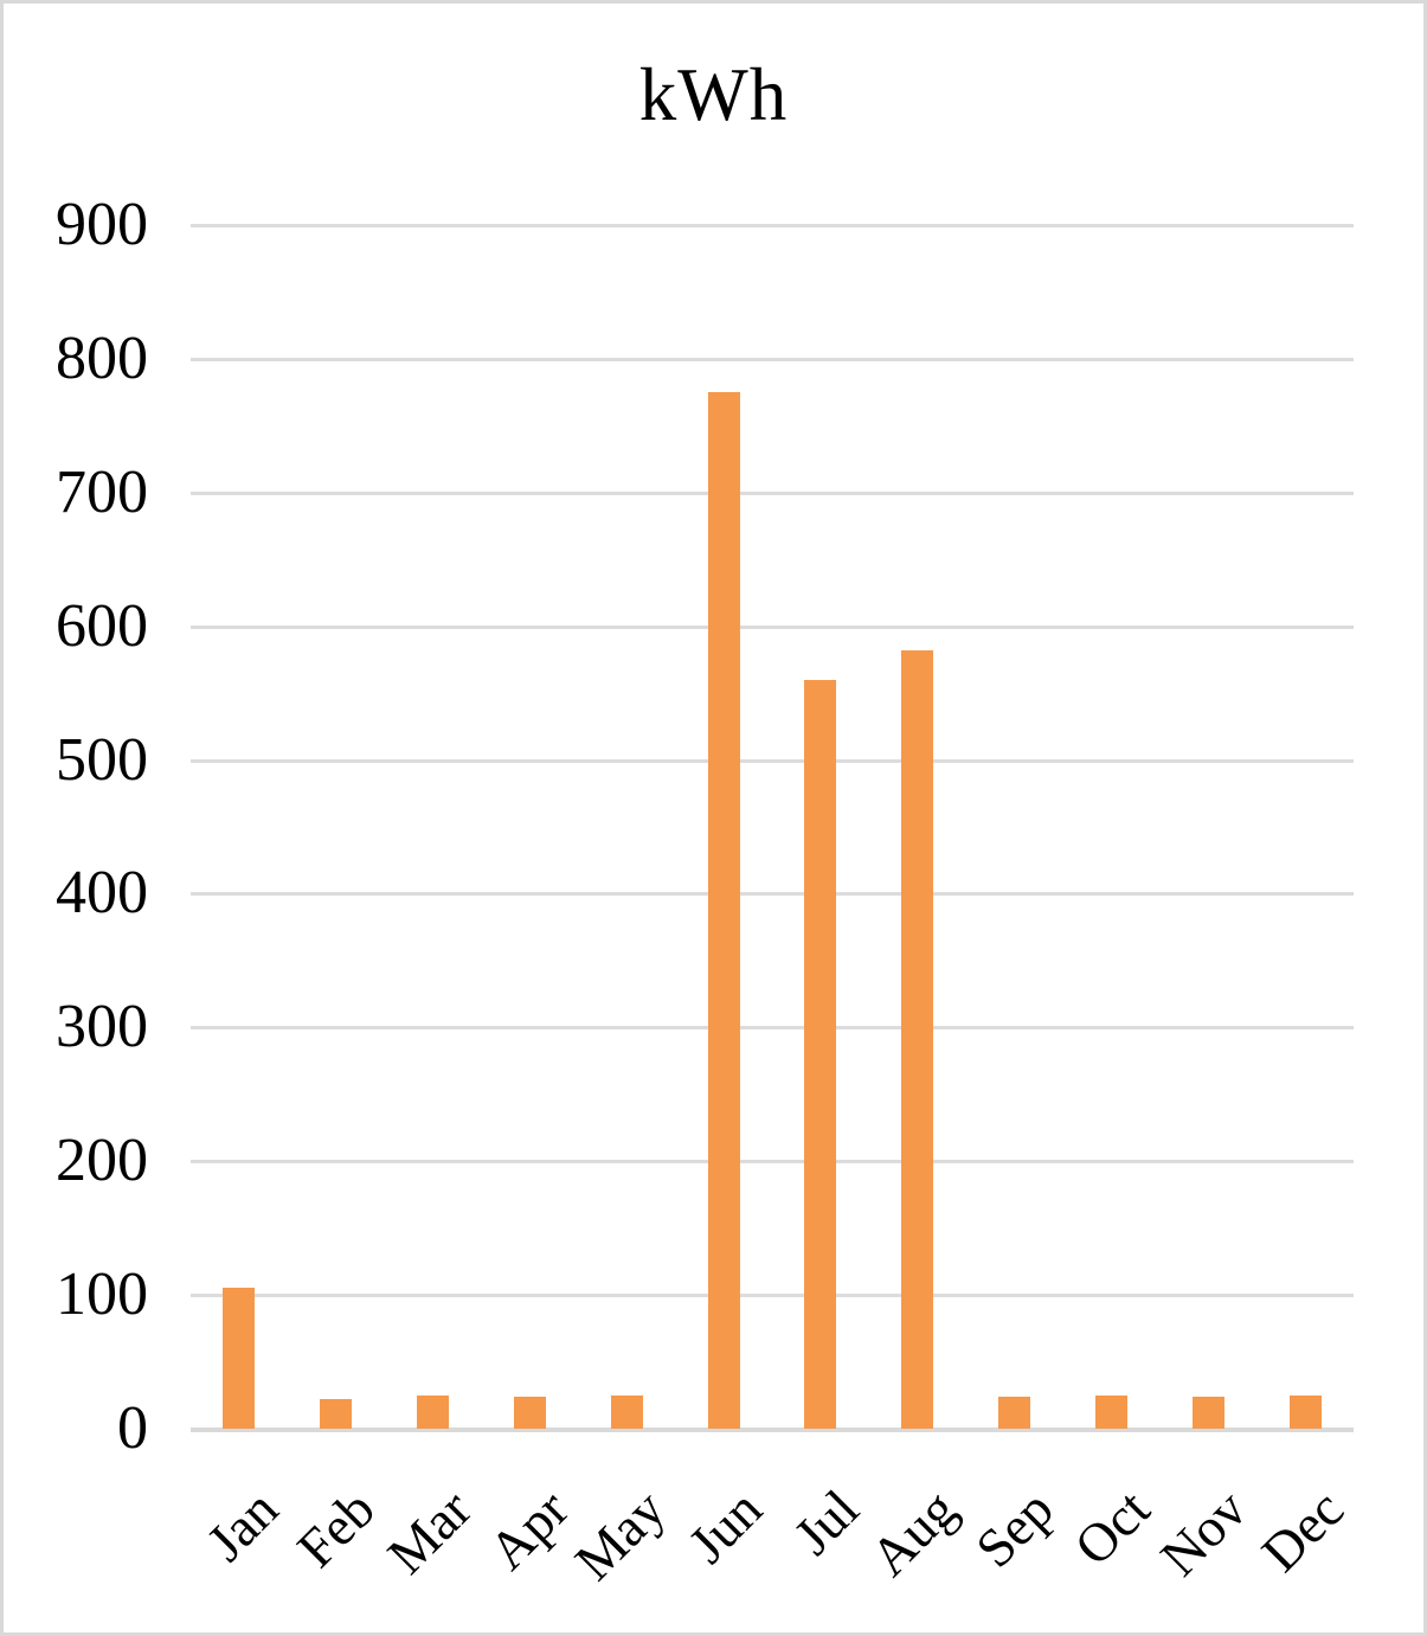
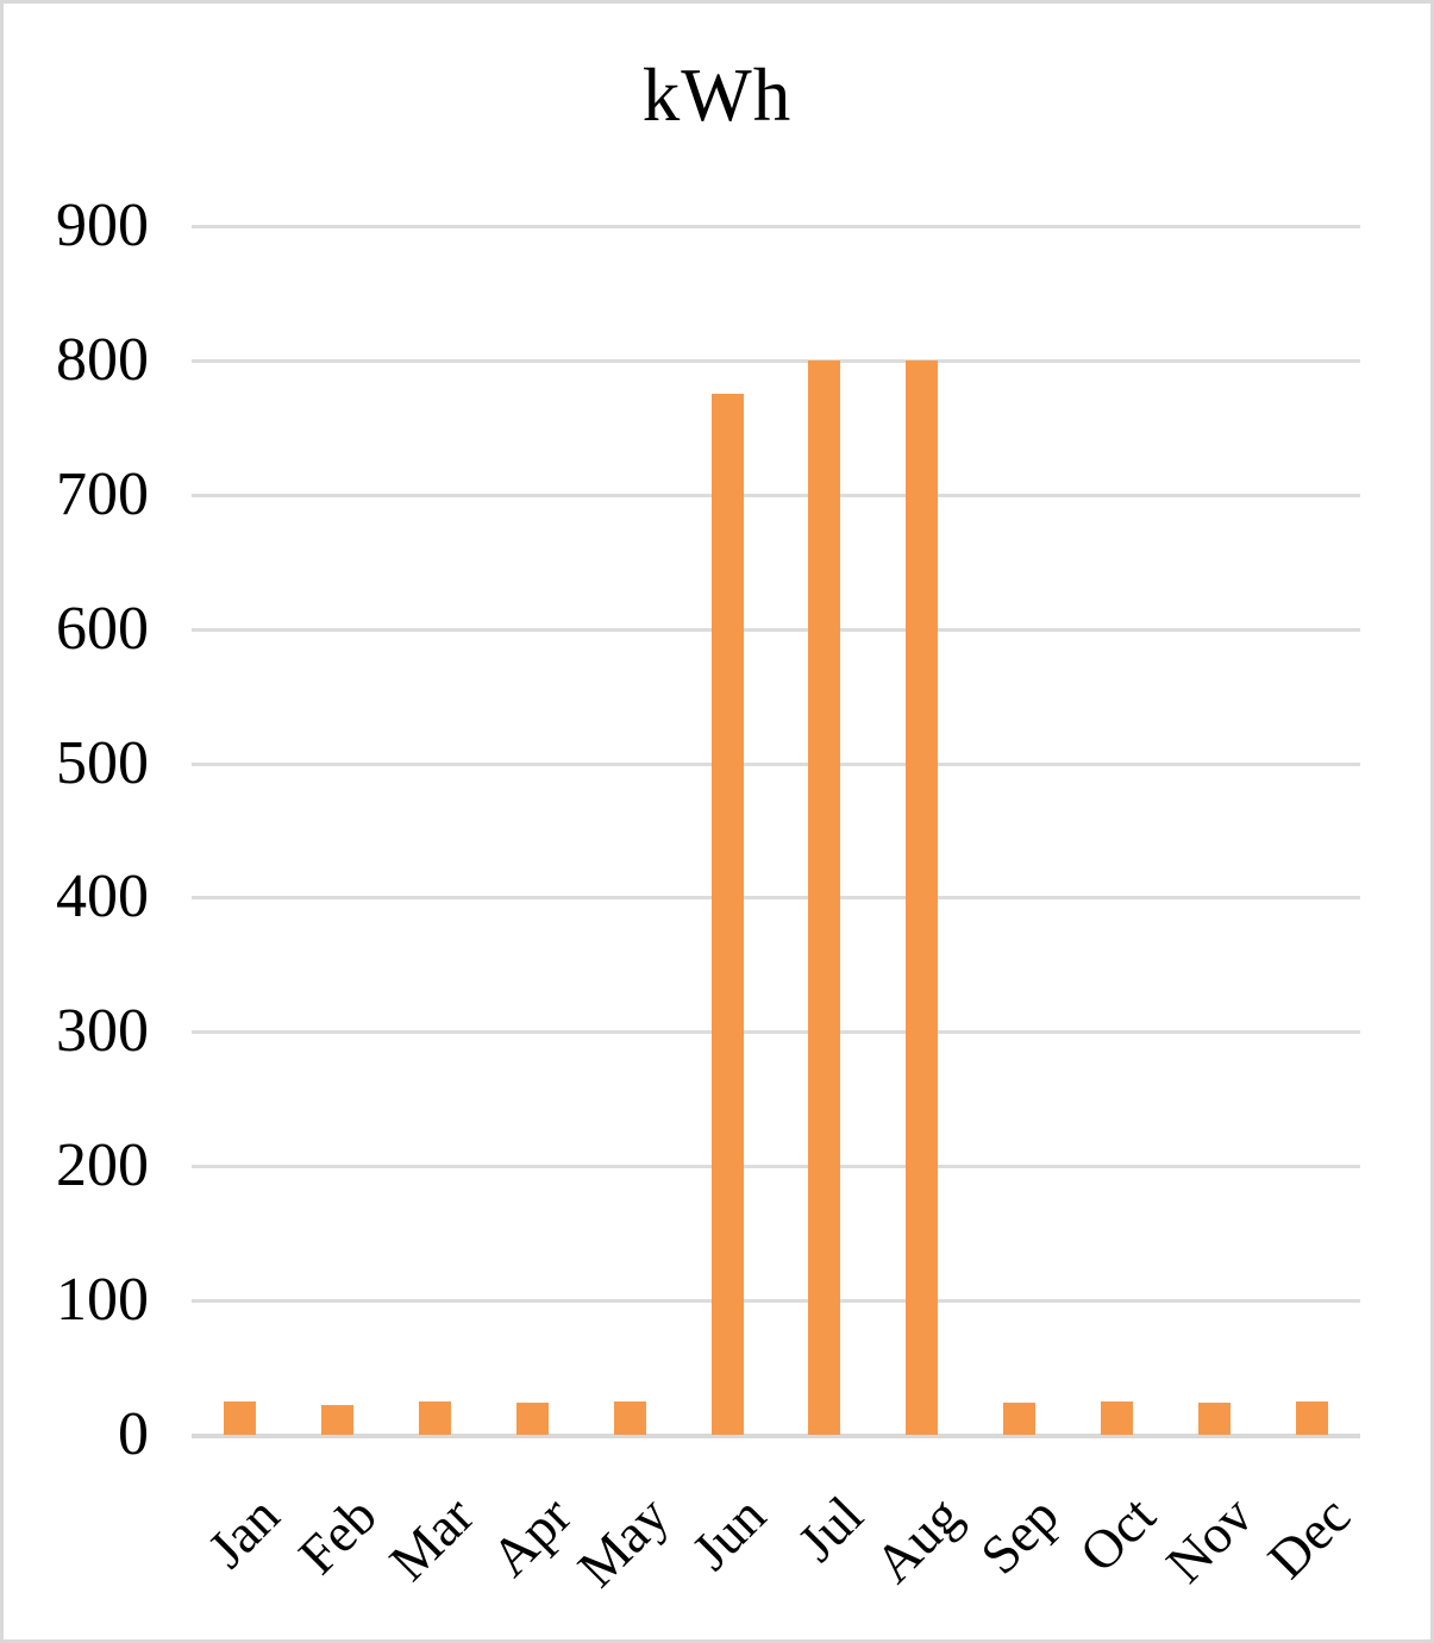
Jan: 105 -> 25
Jul: 560 -> 800
Aug: 582 -> 800
